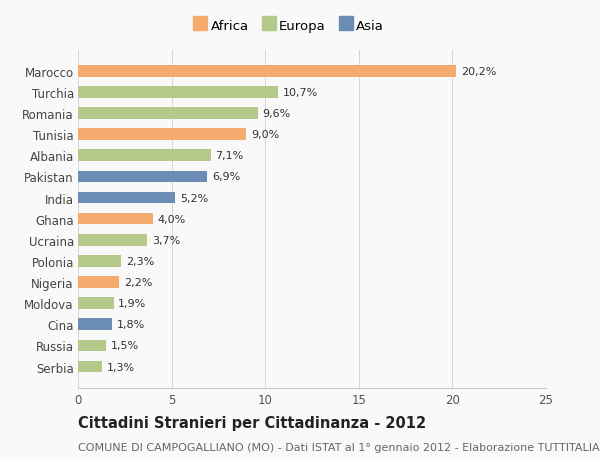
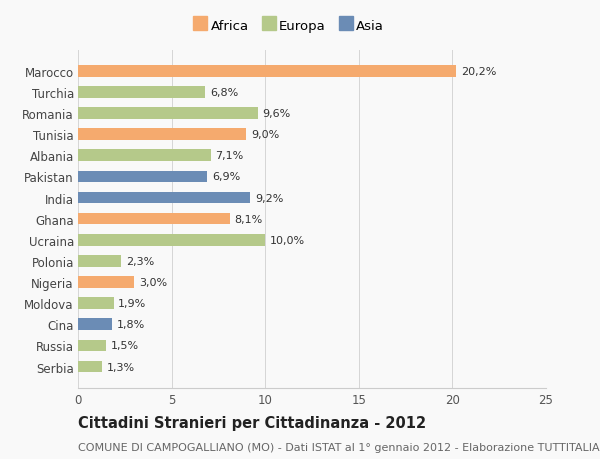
Turchia: 10,7% -> 6,8%
India: 5,2% -> 9,2%
Ghana: 4,0% -> 8,1%
Ucraina: 3,7% -> 10,0%
Nigeria: 2,2% -> 3,0%
